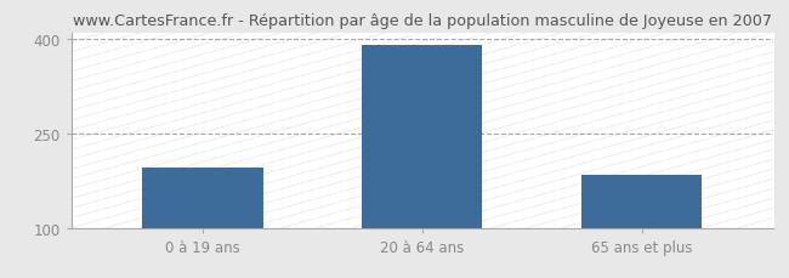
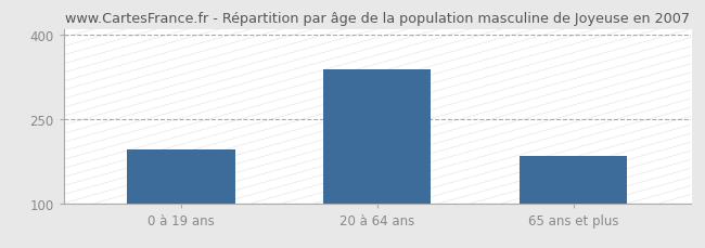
20 à 64 ans: 390 -> 338
